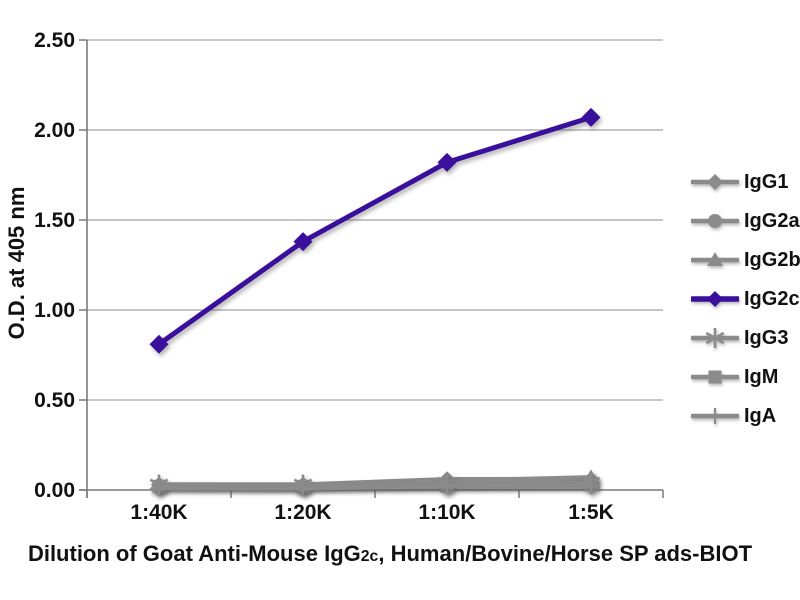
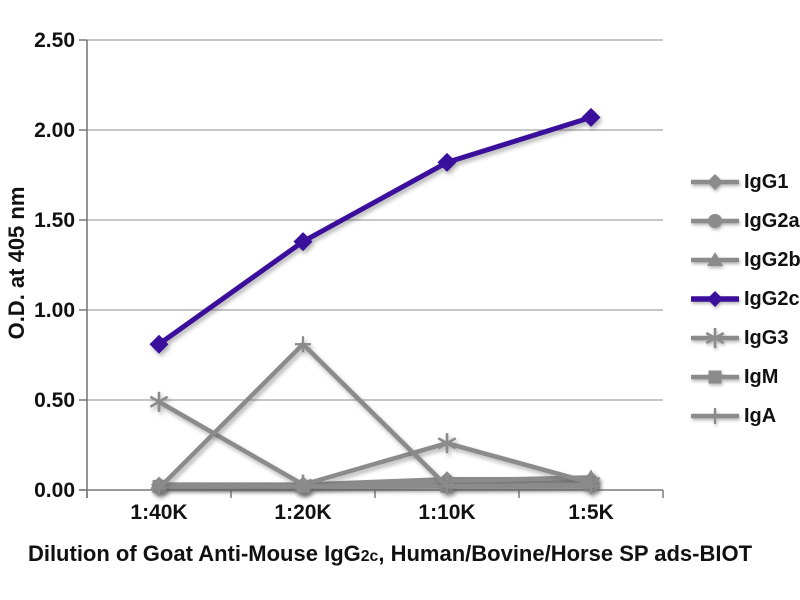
IgG3/1:40K: 0.03 -> 0.49
IgA/1:20K: 0.01 -> 0.81
IgG3/1:10K: 0.04 -> 0.26
